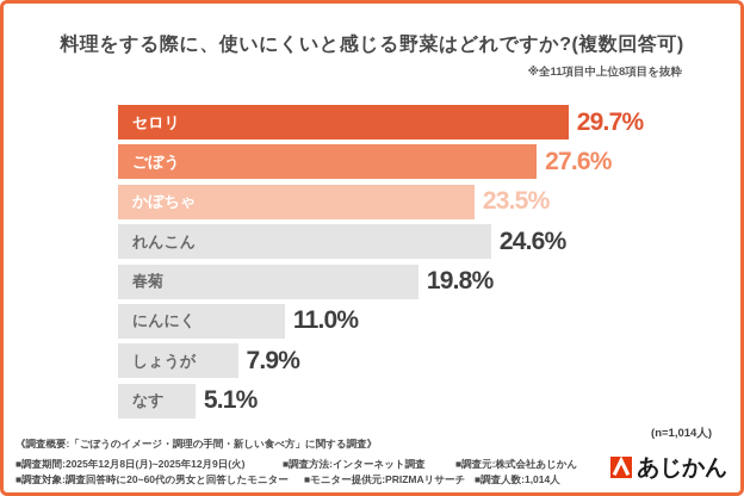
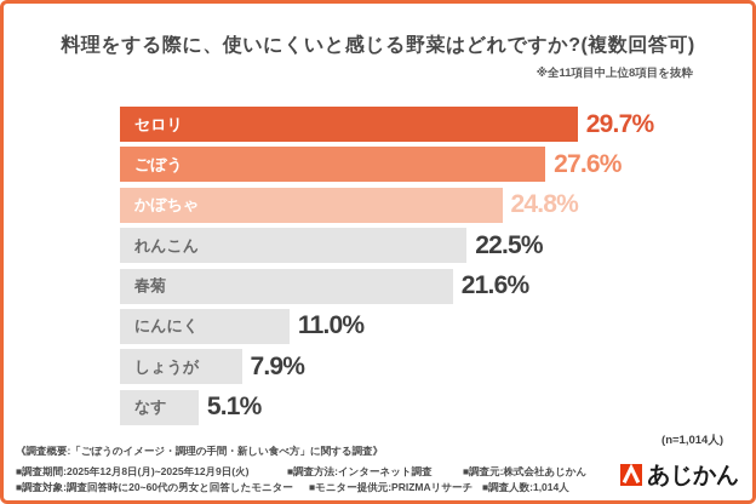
かぼちゃ: 23.5% -> 24.8%
れんこん: 24.6% -> 22.5%
春菊: 19.8% -> 21.6%
